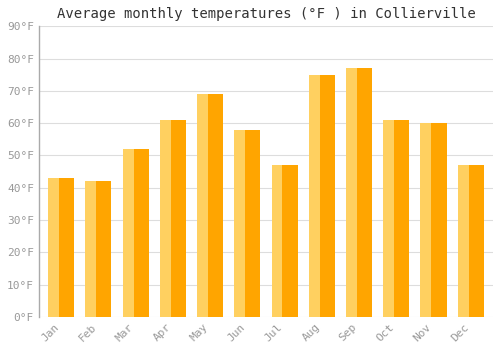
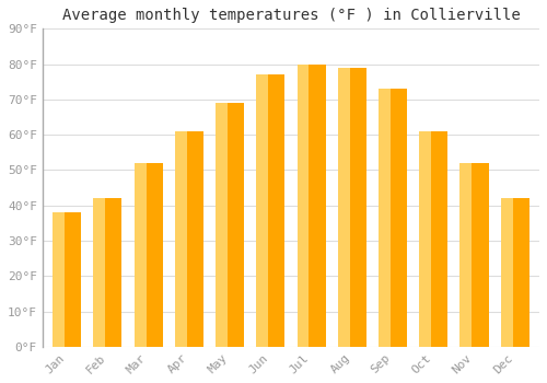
Jan: 43°F -> 38°F
Jun: 58°F -> 77°F
Jul: 47°F -> 80°F
Aug: 75°F -> 79°F
Sep: 77°F -> 73°F
Nov: 60°F -> 52°F
Dec: 47°F -> 42°F
